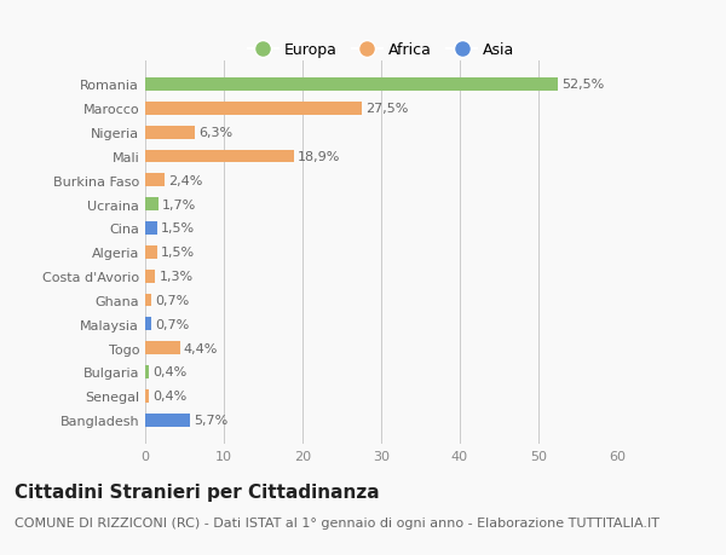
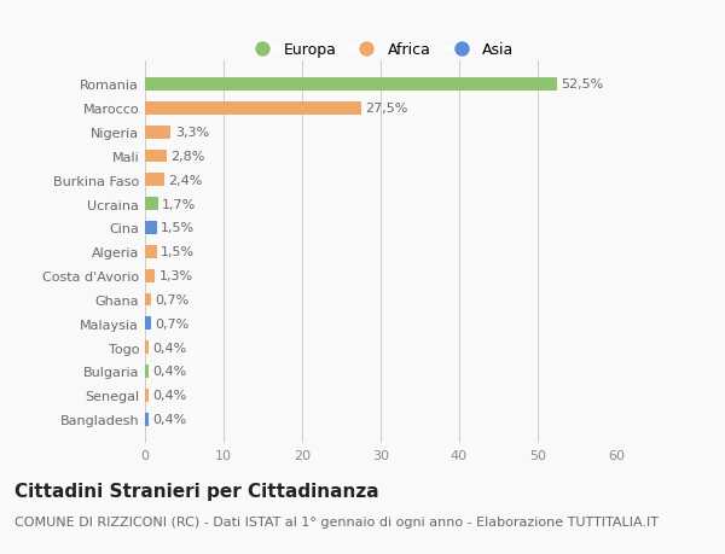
Nigeria: 6,3% -> 3,3%
Mali: 18,9% -> 2,8%
Togo: 4,4% -> 0,4%
Bangladesh: 5,7% -> 0,4%
